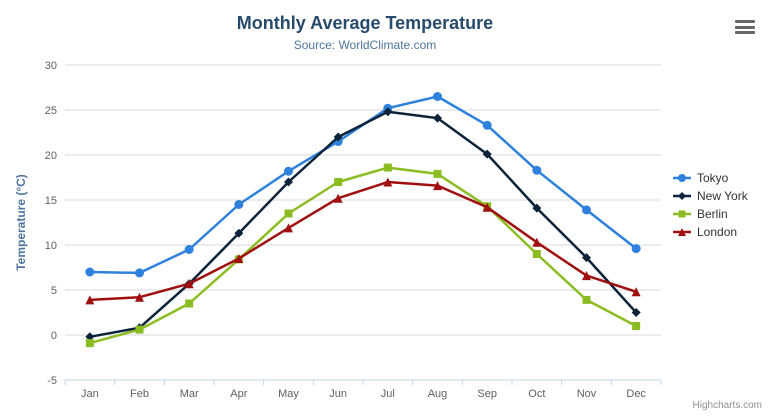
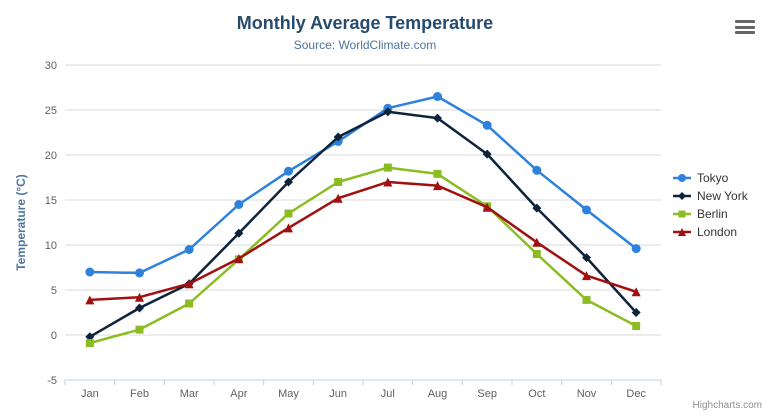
New York/Feb: 1 -> 3
